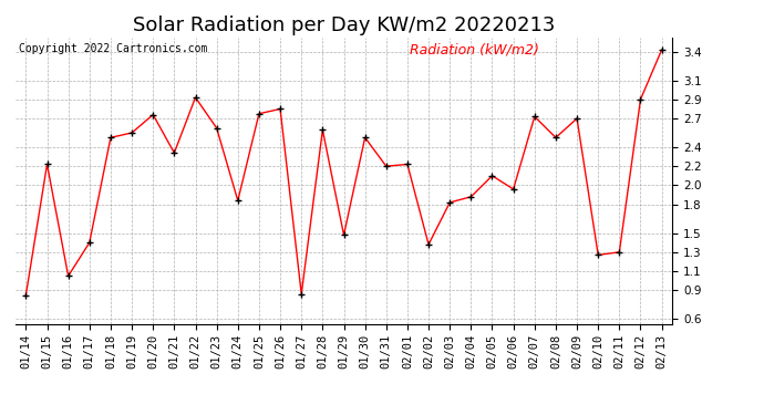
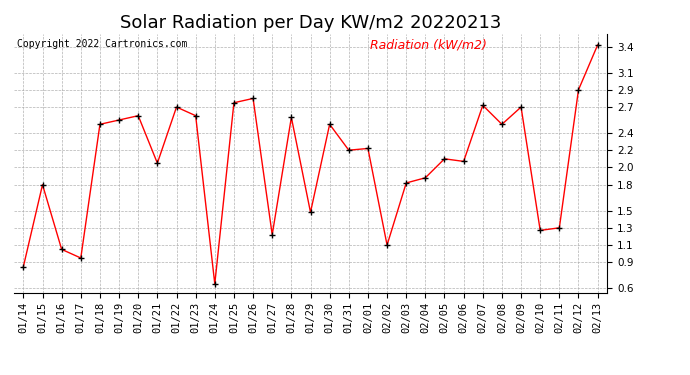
01/15: 2.22 -> 1.80
01/17: 1.40 -> 0.95
01/20: 2.74 -> 2.60
01/21: 2.34 -> 2.05
01/22: 2.92 -> 2.70
01/24: 1.84 -> 0.65
01/27: 0.86 -> 1.22
02/02: 1.38 -> 1.10
02/06: 1.96 -> 2.07
